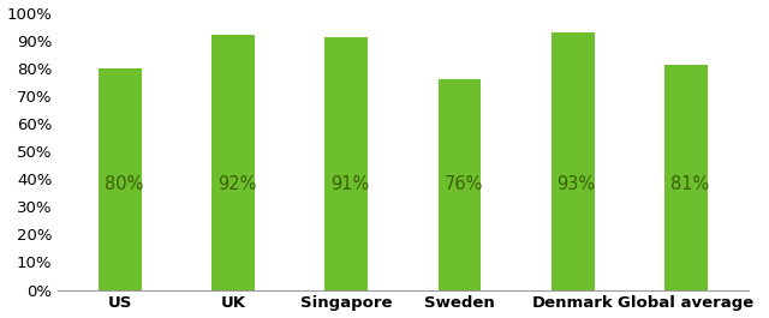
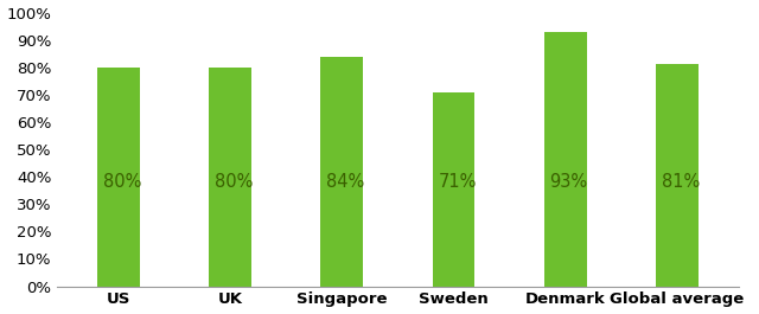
UK: 92% -> 80%
Singapore: 91% -> 84%
Sweden: 76% -> 71%
